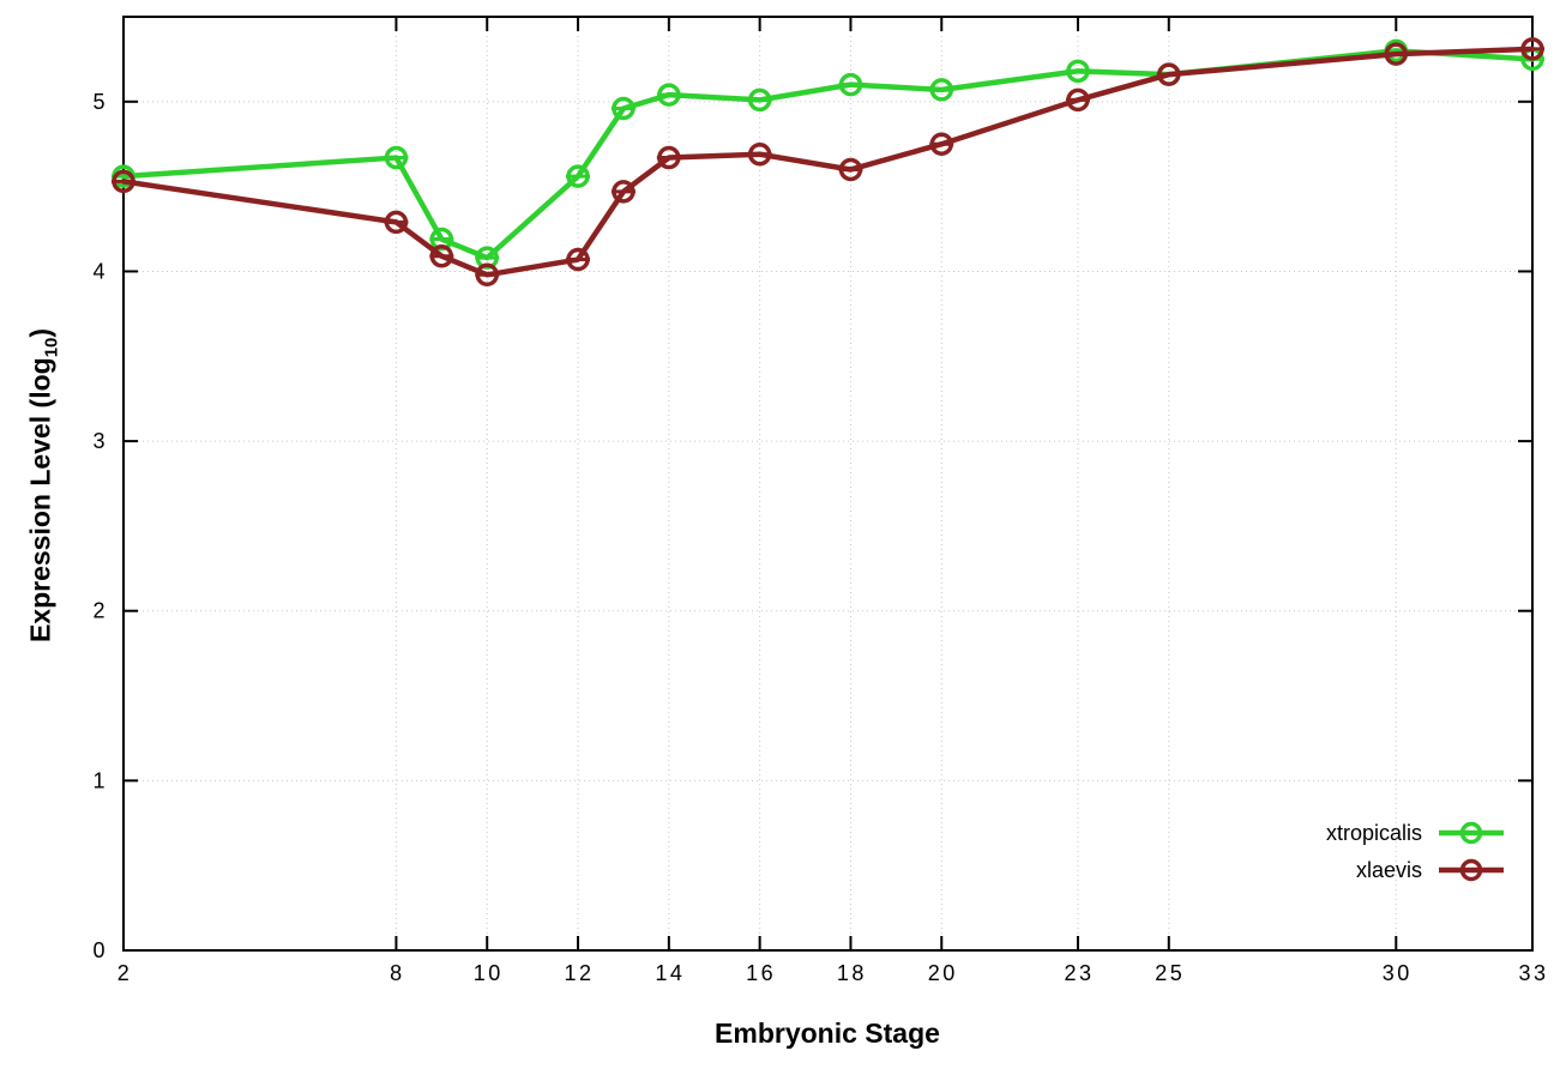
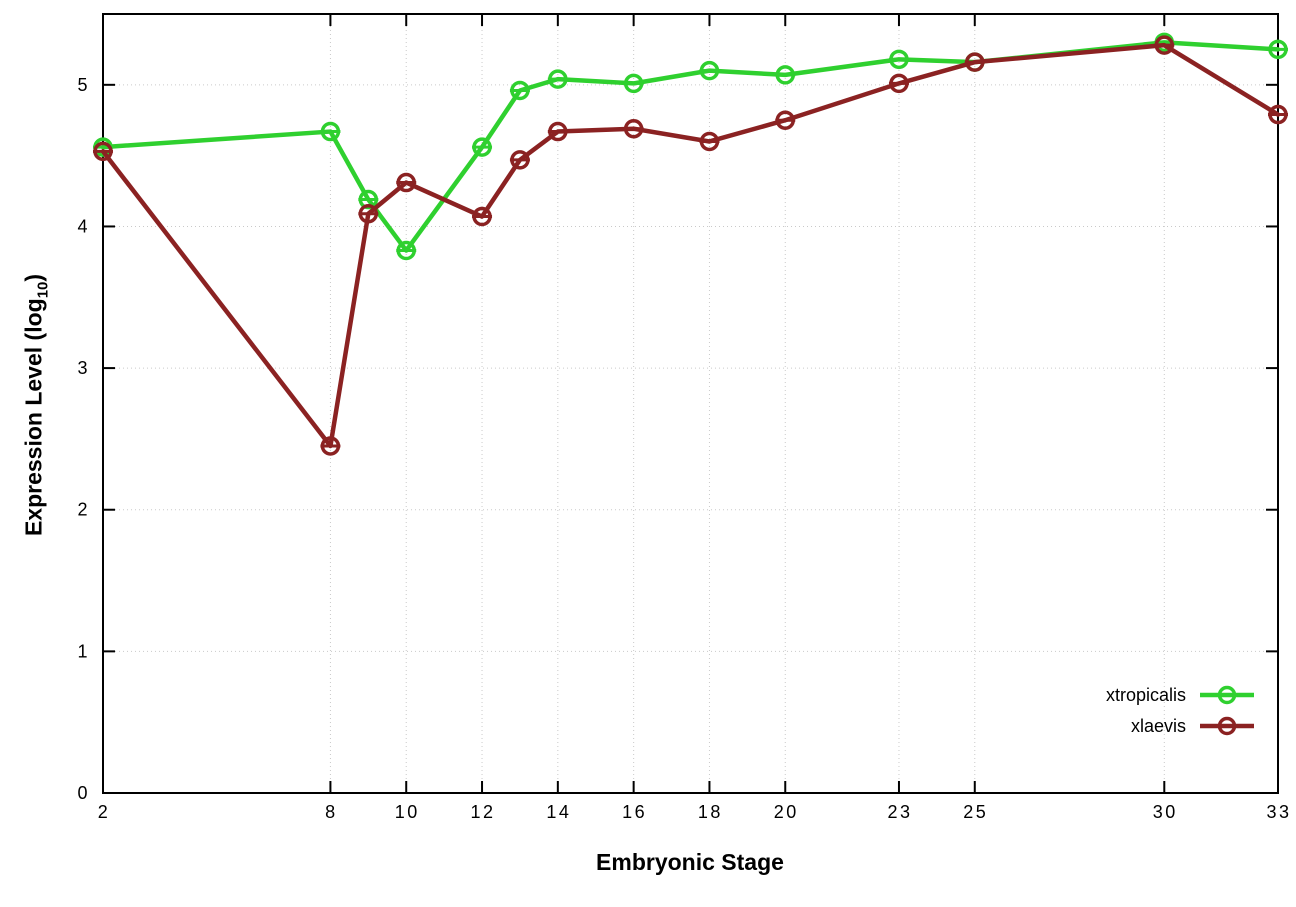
xlaevis/8: 4.29 -> 2.45
xtropicalis/10: 4.08 -> 3.83
xlaevis/10: 3.98 -> 4.31
xlaevis/33: 5.31 -> 4.79
